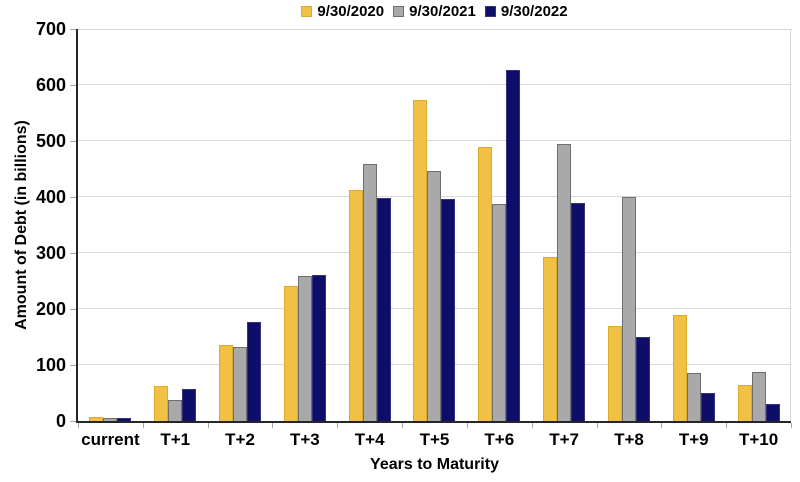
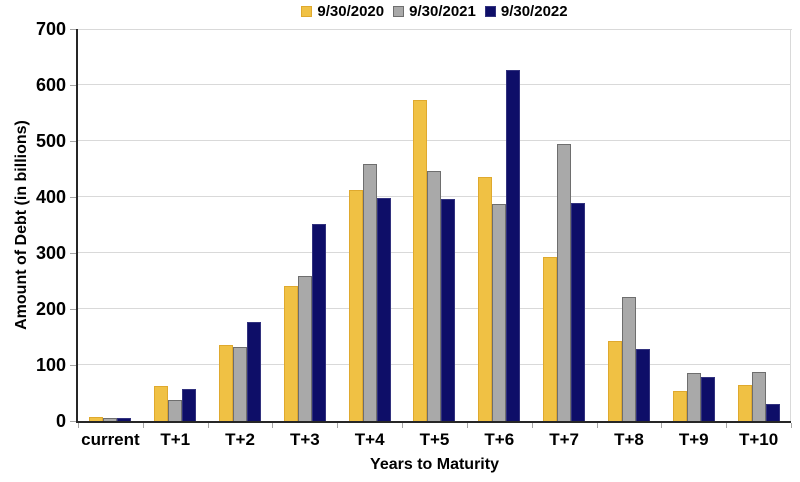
9/30/2022/T+3: 260 -> 350
9/30/2020/T+6: 490 -> 440
9/30/2020/T+8: 170 -> 140
9/30/2021/T+8: 400 -> 220
9/30/2022/T+8: 150 -> 130
9/30/2020/T+9: 190 -> 50
9/30/2022/T+9: 50 -> 80
